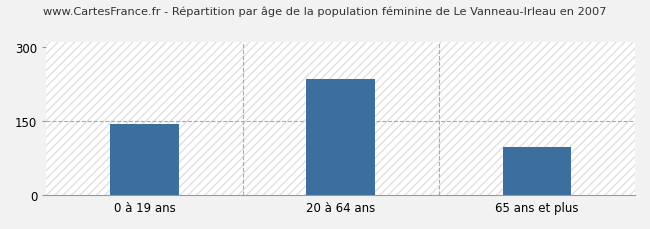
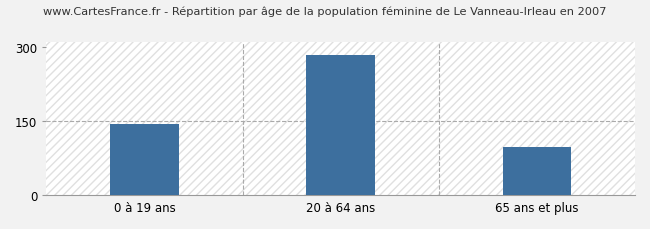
20 à 64 ans: 235 -> 283
